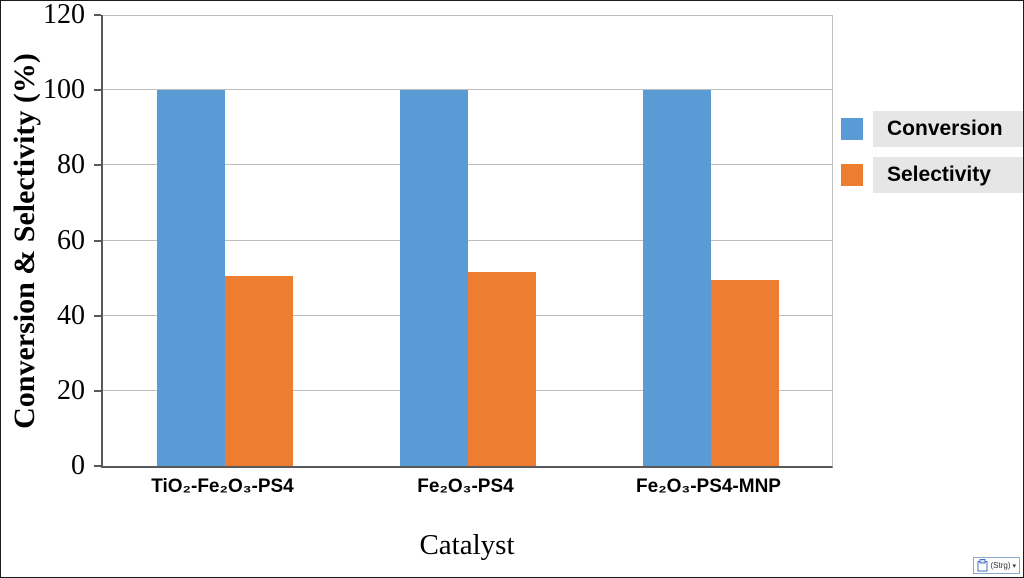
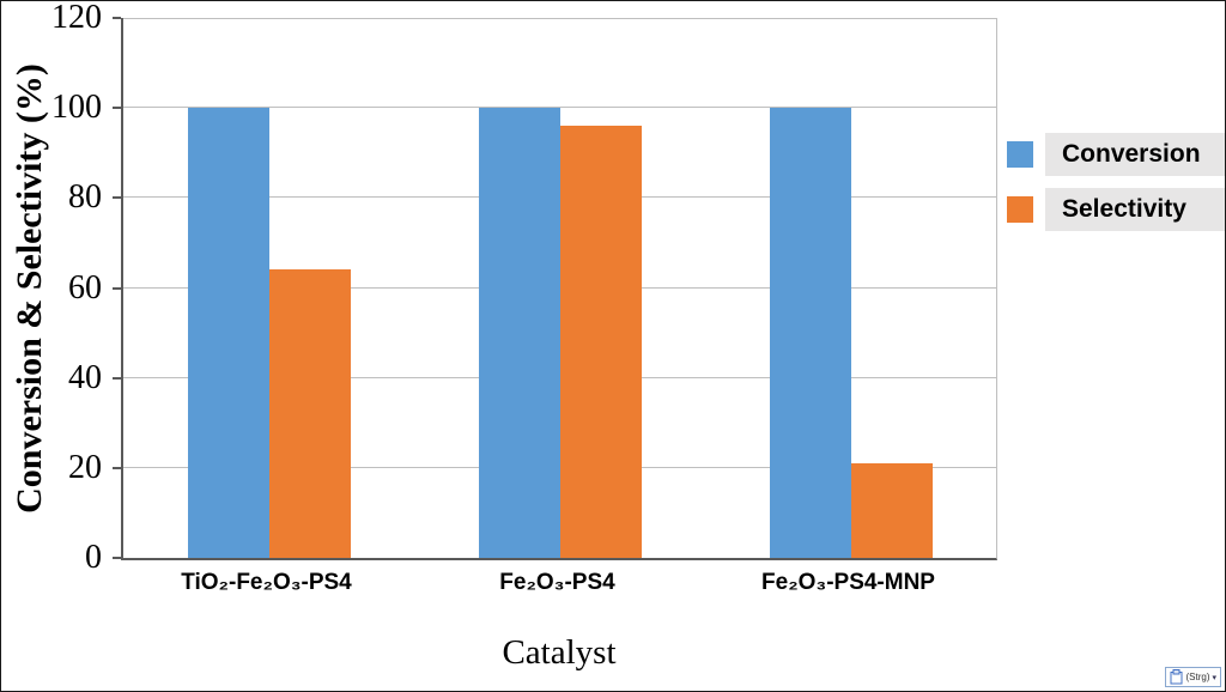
Selectivity/TiO₂-Fe₂O₃-PS4: 50 -> 64
Selectivity/Fe₂O₃-PS4: 52 -> 96
Selectivity/Fe₂O₃-PS4-MNP: 50 -> 21
